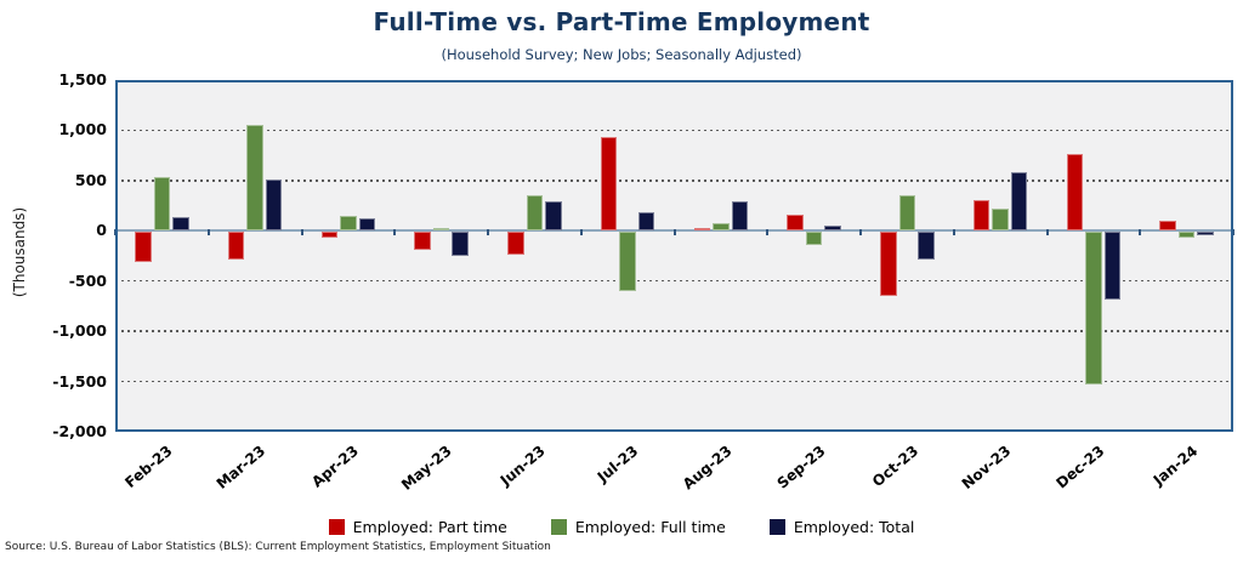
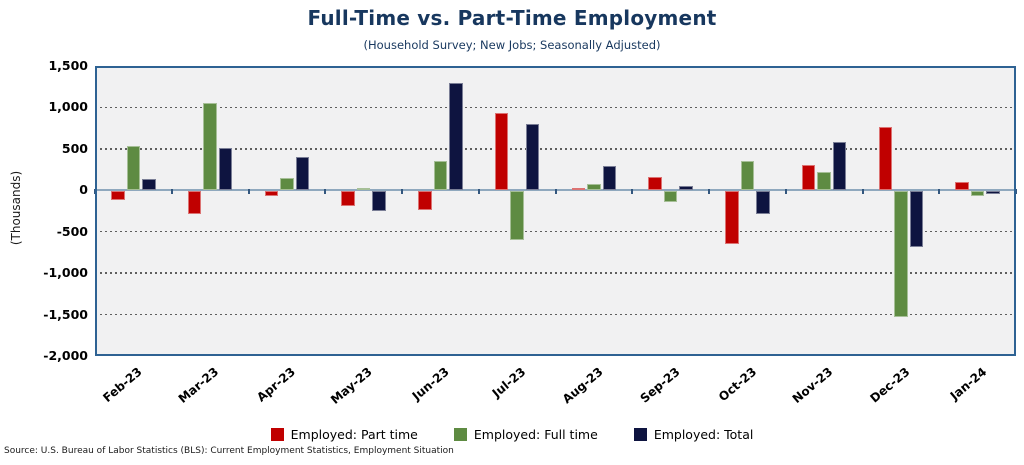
Employed: Part time/Feb-23: -300 -> -100
Employed: Total/Apr-23: 100 -> 400
Employed: Total/Jun-23: 300 -> 1300
Employed: Total/Jul-23: 200 -> 800
